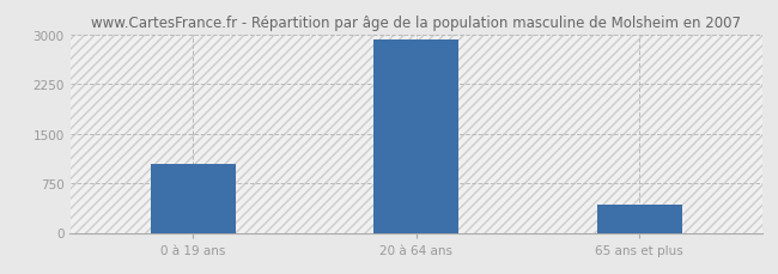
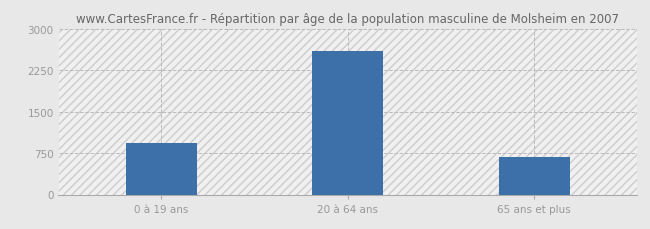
0 à 19 ans: 1050 -> 940
20 à 64 ans: 2930 -> 2600
65 ans et plus: 430 -> 680
